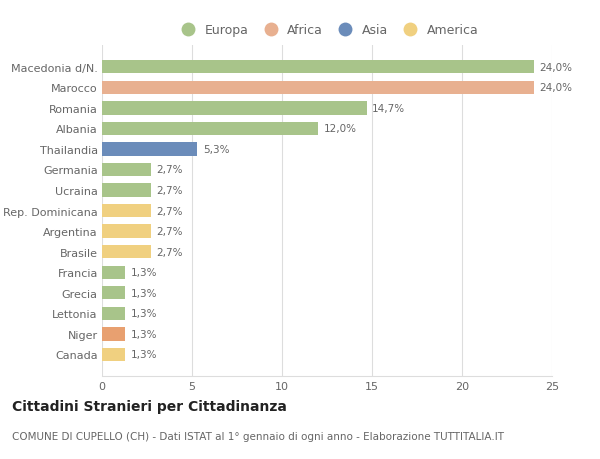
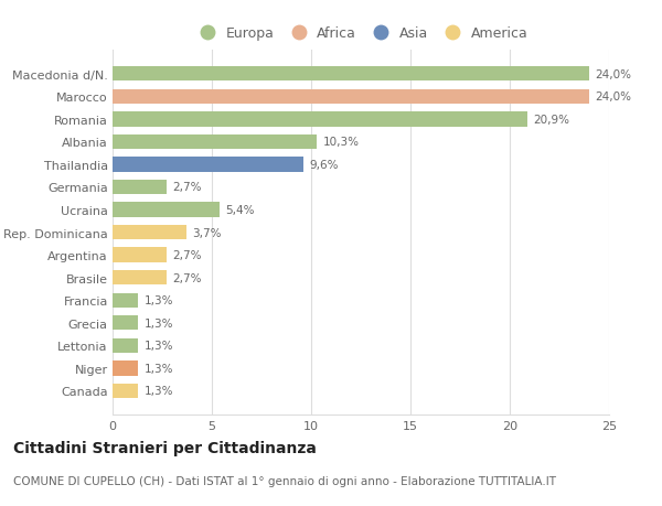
Romania: 14,7% -> 20,9%
Albania: 12,0% -> 10,3%
Thailandia: 5,3% -> 9,6%
Ucraina: 2,7% -> 5,4%
Rep. Dominicana: 2,7% -> 3,7%
